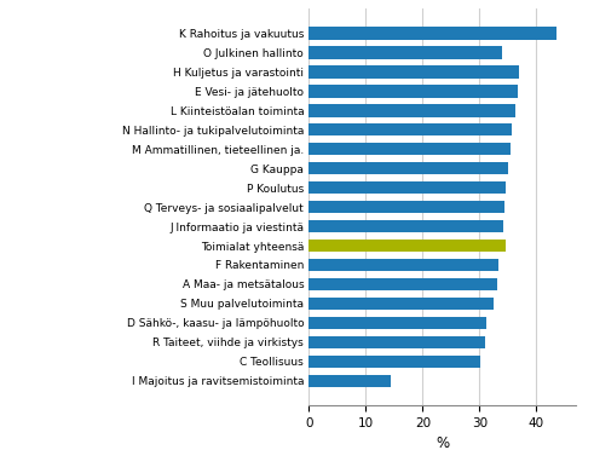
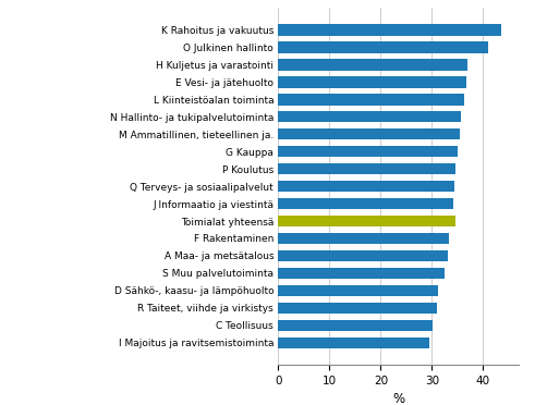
O Julkinen hallinto: 34.0 -> 41.0
I Majoitus ja ravitsemistoiminta: 14.5 -> 29.4
